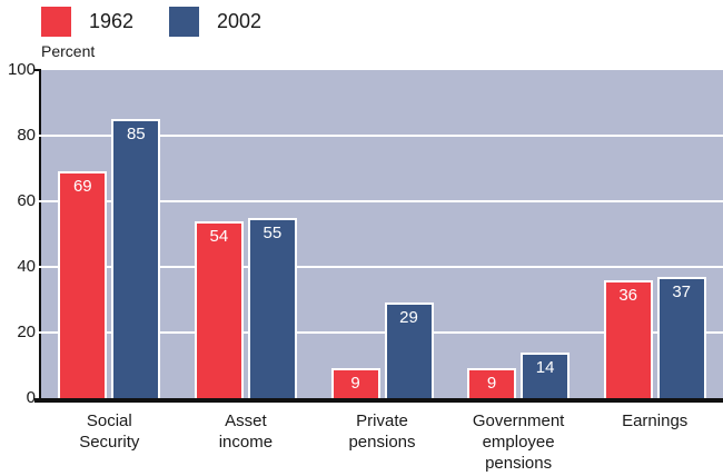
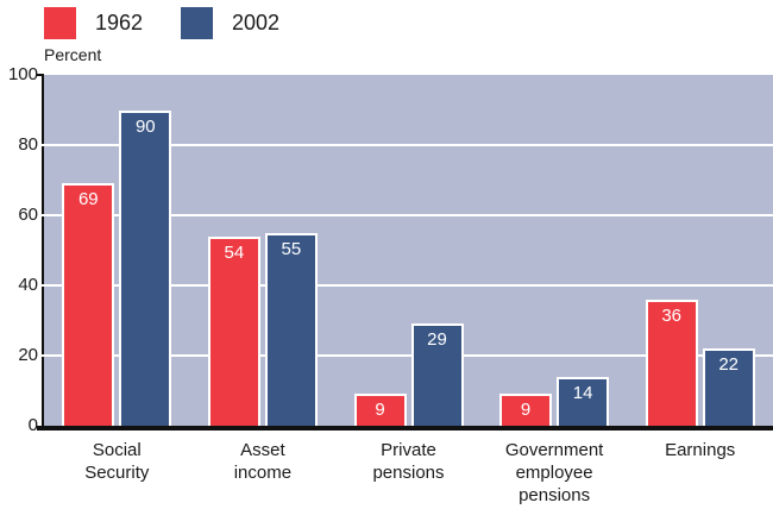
2002/Social Security: 85 -> 90
2002/Earnings: 37 -> 22
